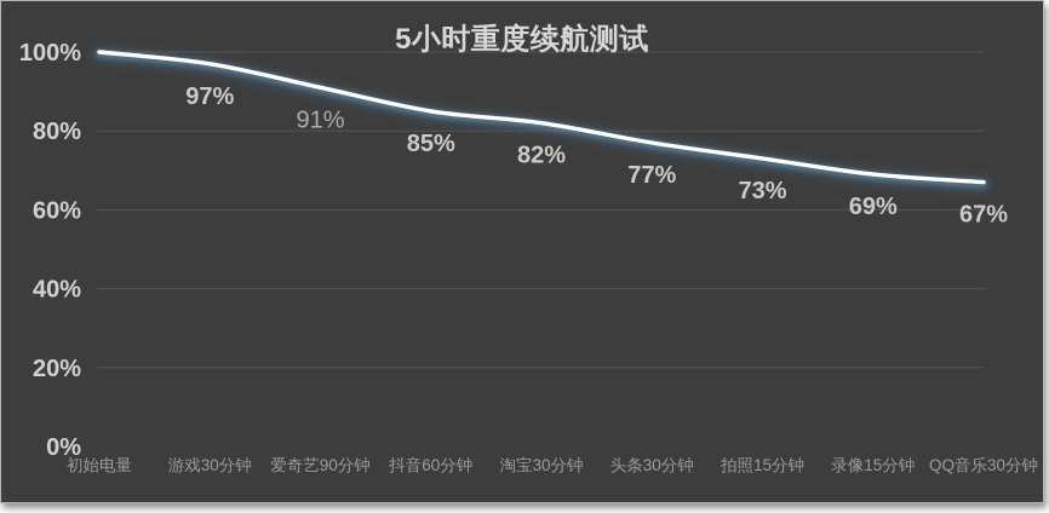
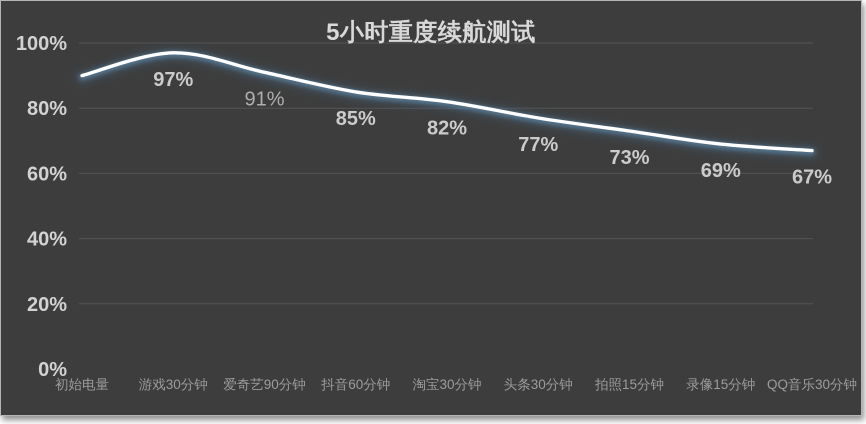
初始电量: 100% -> 90%
